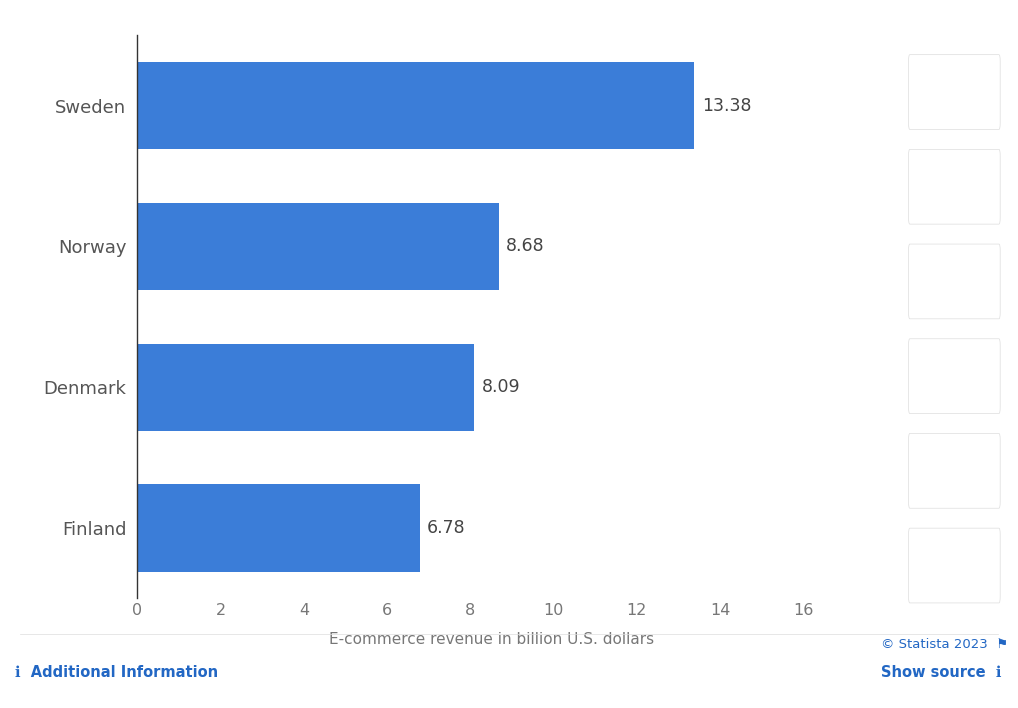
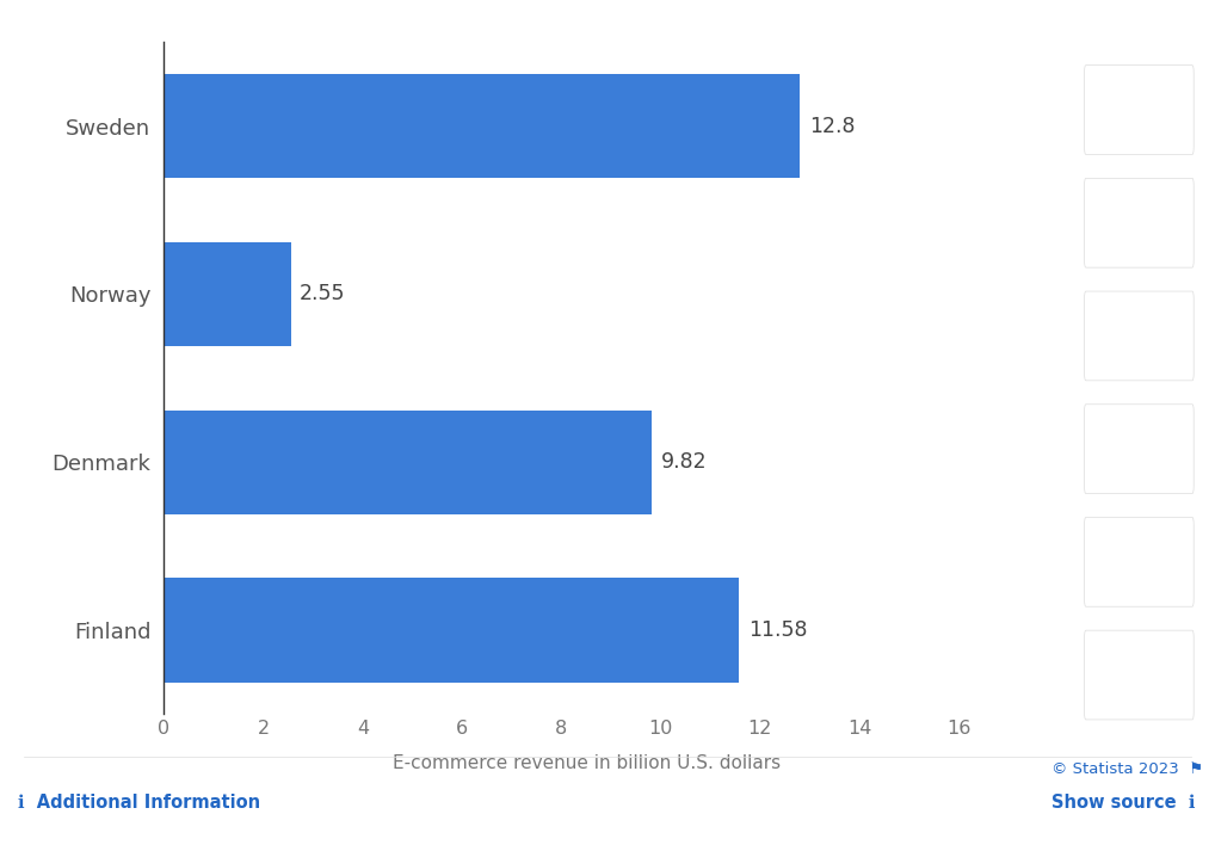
Sweden: 13.38 -> 12.8
Norway: 8.68 -> 2.55
Denmark: 8.09 -> 9.82
Finland: 6.78 -> 11.58
